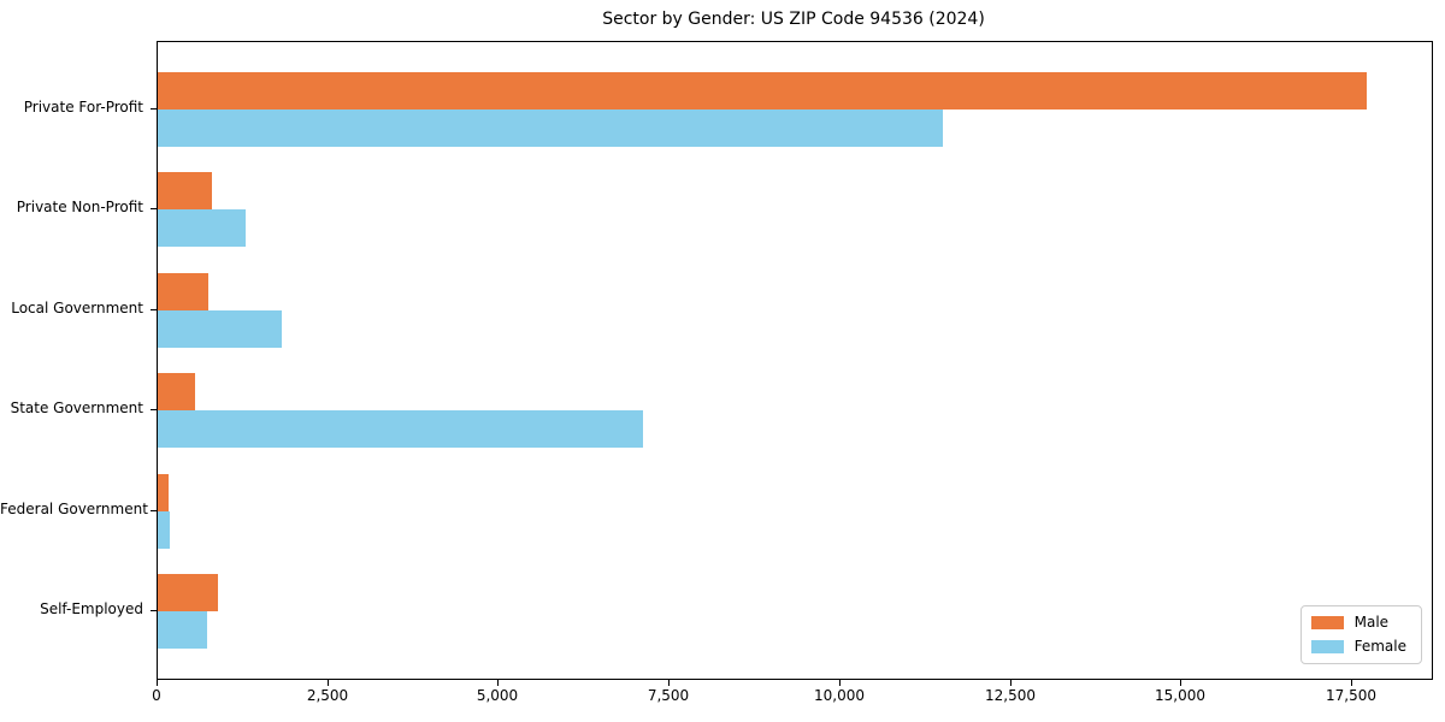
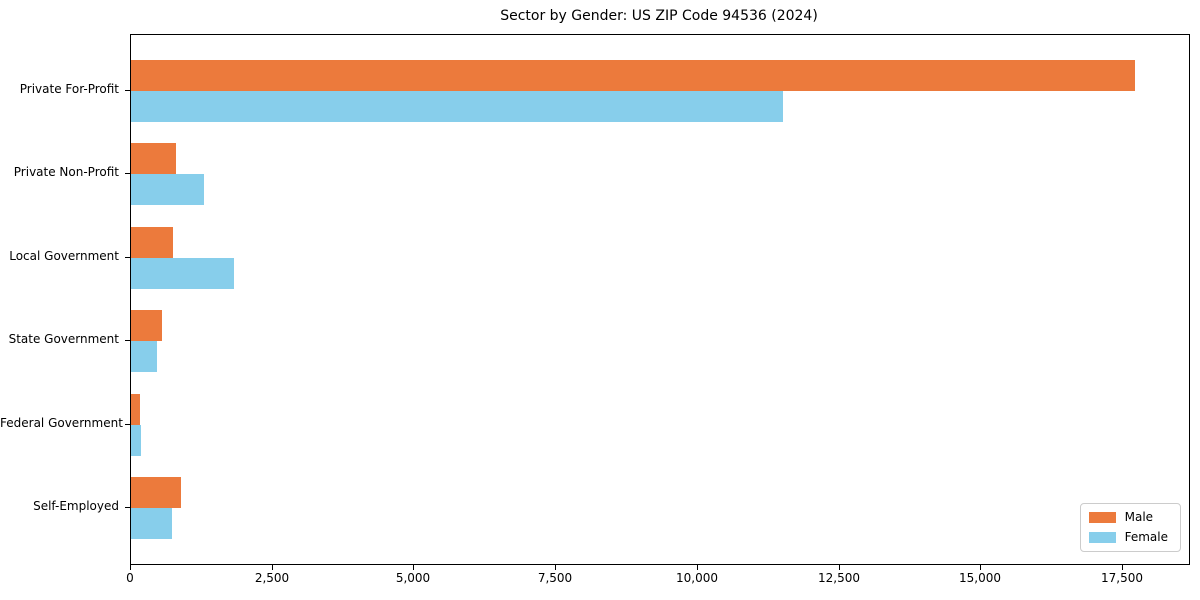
Female/State Government: 7100 -> 400
